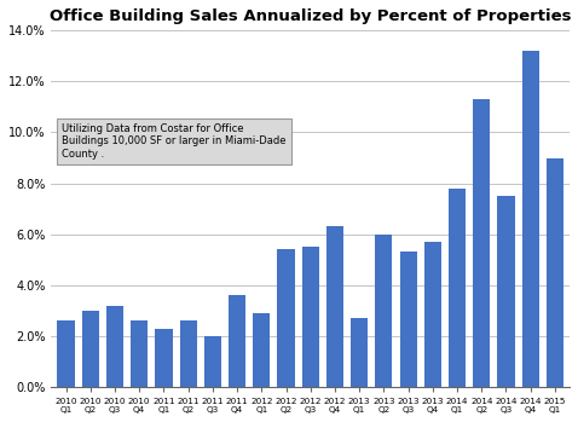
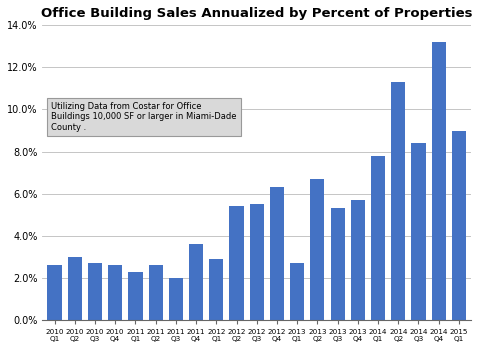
2010 Q3: 3.2% -> 2.7%
2013 Q2: 6.0% -> 6.7%
2014 Q3: 7.5% -> 8.4%
